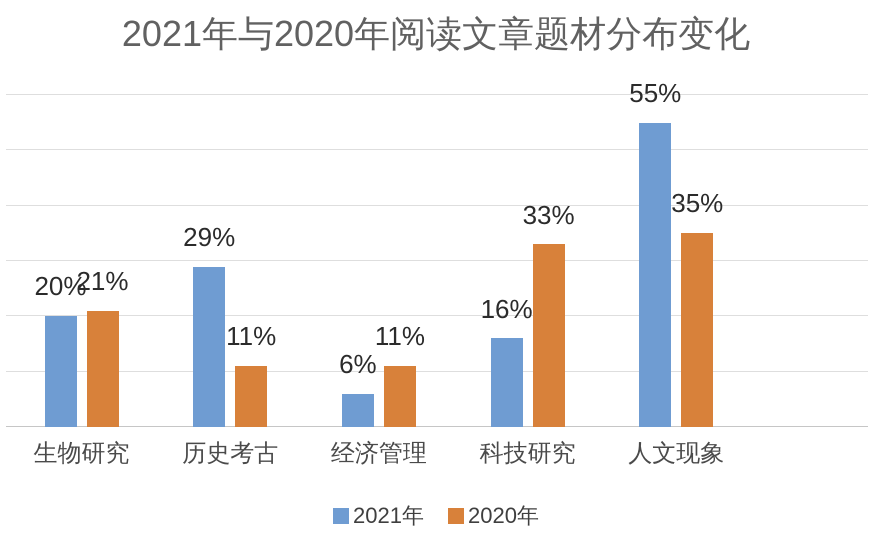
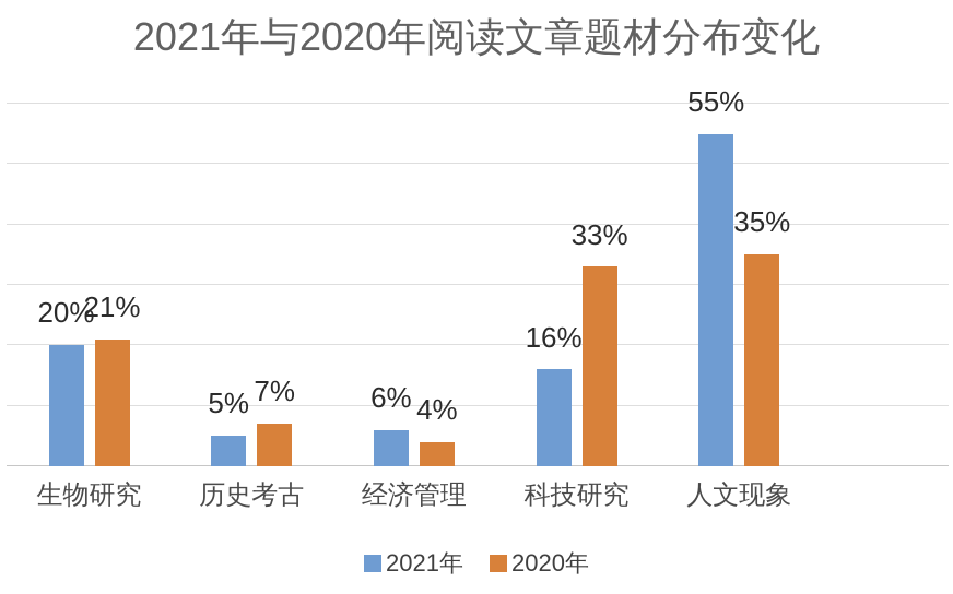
2021年/历史考古: 29% -> 5%
2020年/历史考古: 11% -> 7%
2020年/经济管理: 11% -> 4%
